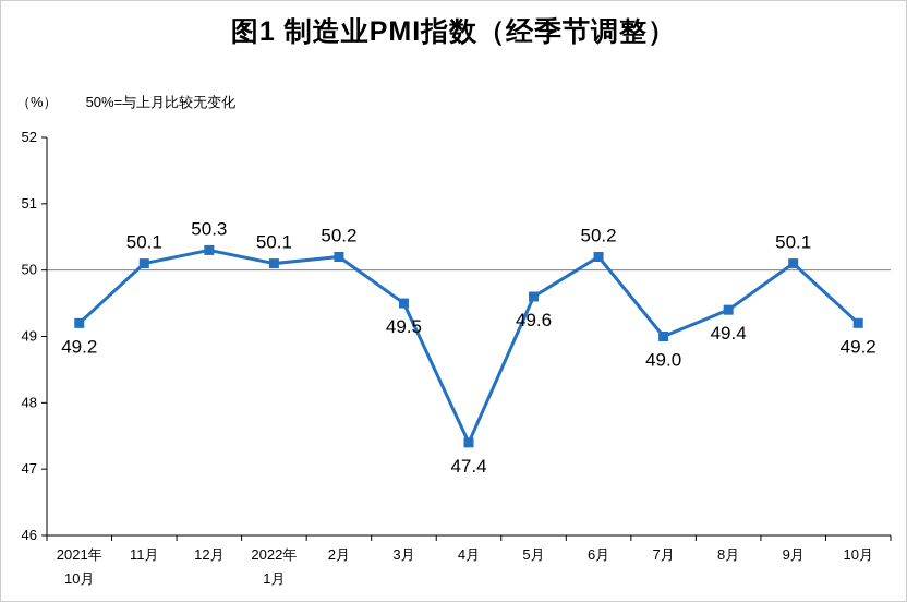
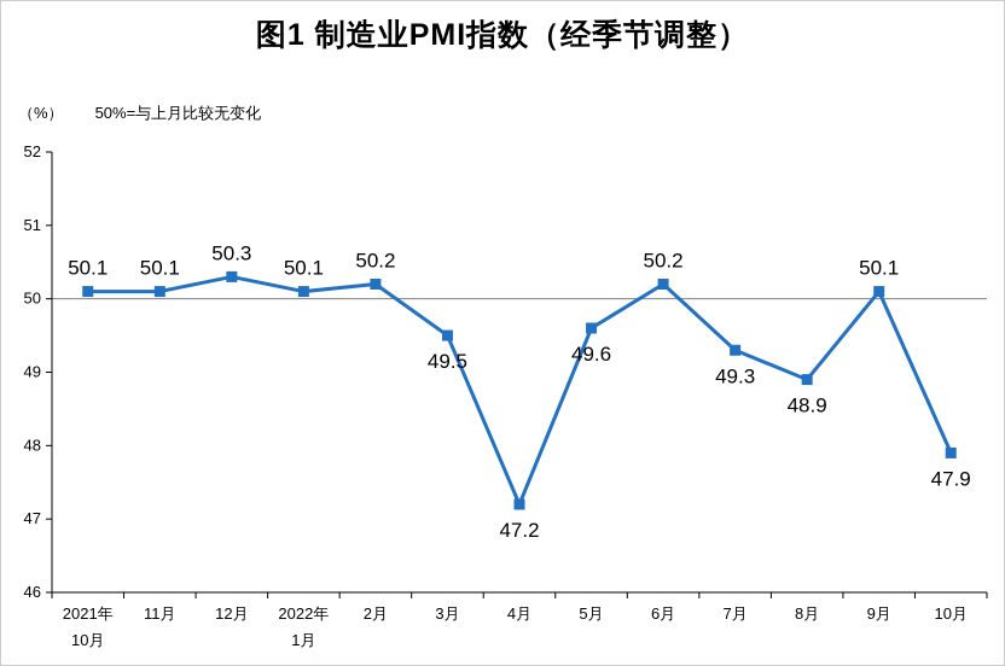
2021年 10月: 49.2 -> 50.1
4月: 47.4 -> 47.2
7月: 49.0 -> 49.3
8月: 49.4 -> 48.9
10月: 49.2 -> 47.9
